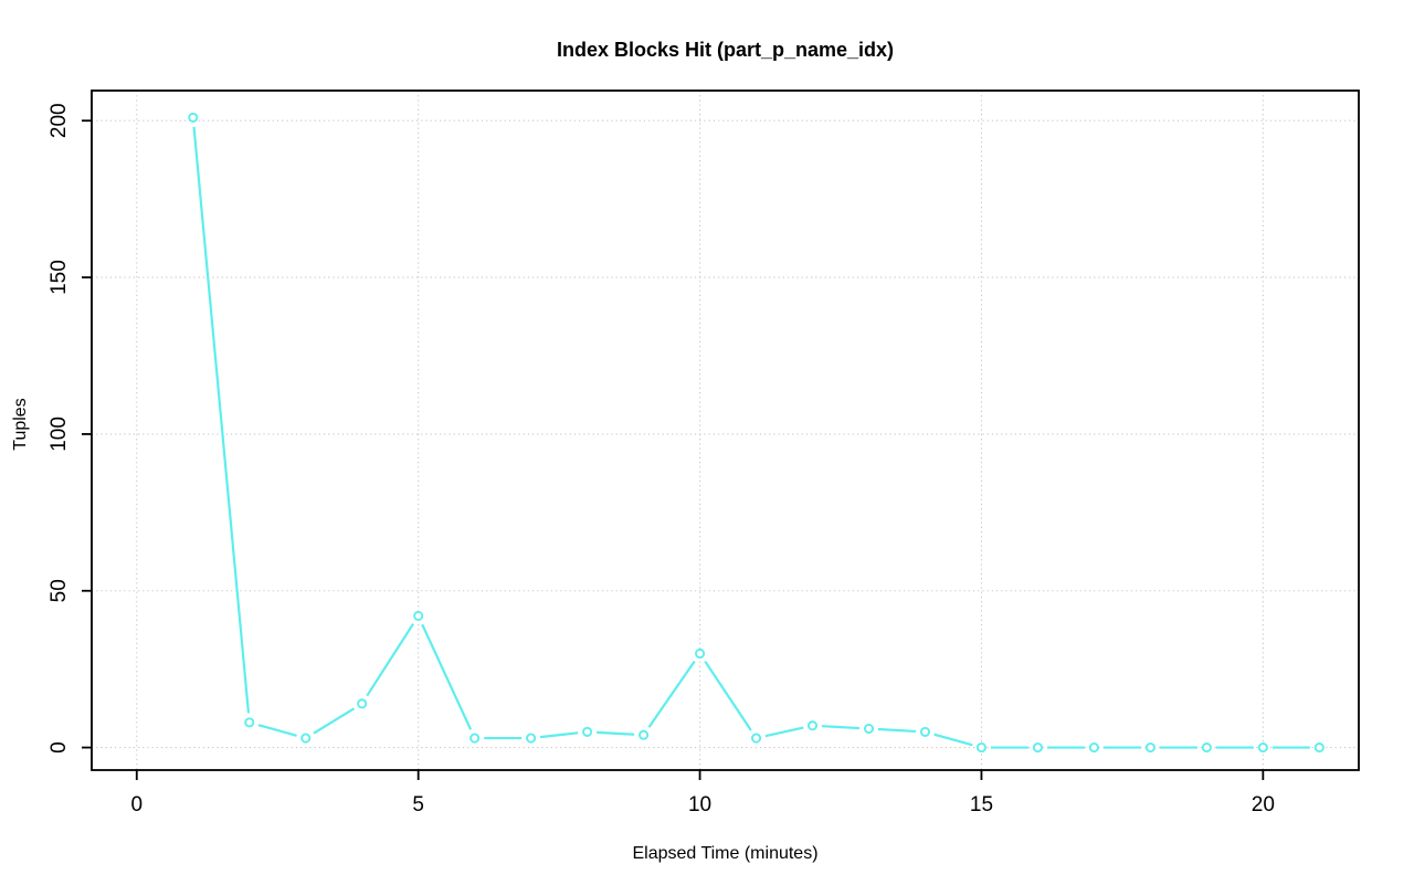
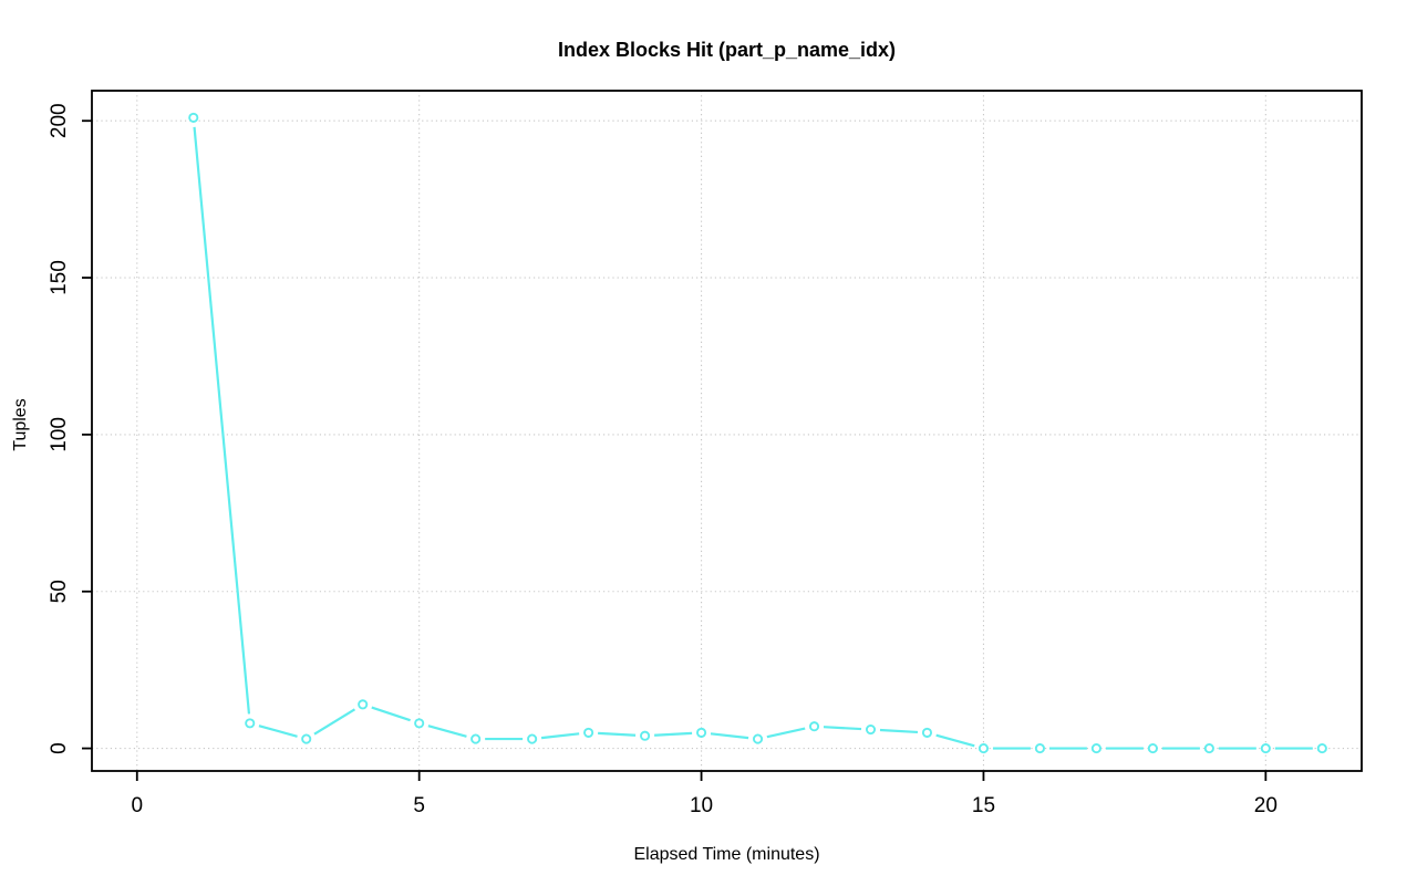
5: 42 -> 8
10: 30 -> 5
